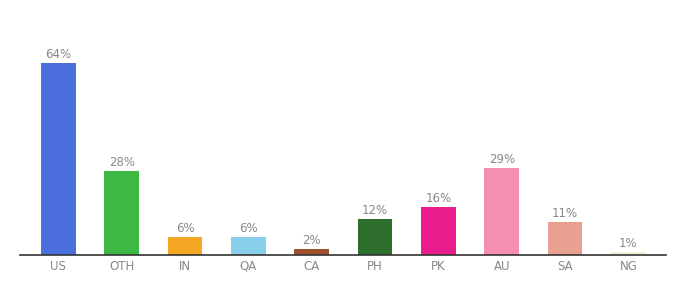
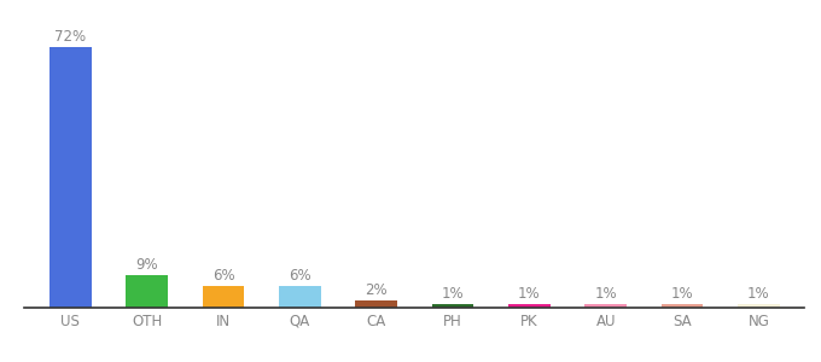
US: 64% -> 72%
OTH: 28% -> 9%
PH: 12% -> 1%
PK: 16% -> 1%
AU: 29% -> 1%
SA: 11% -> 1%
